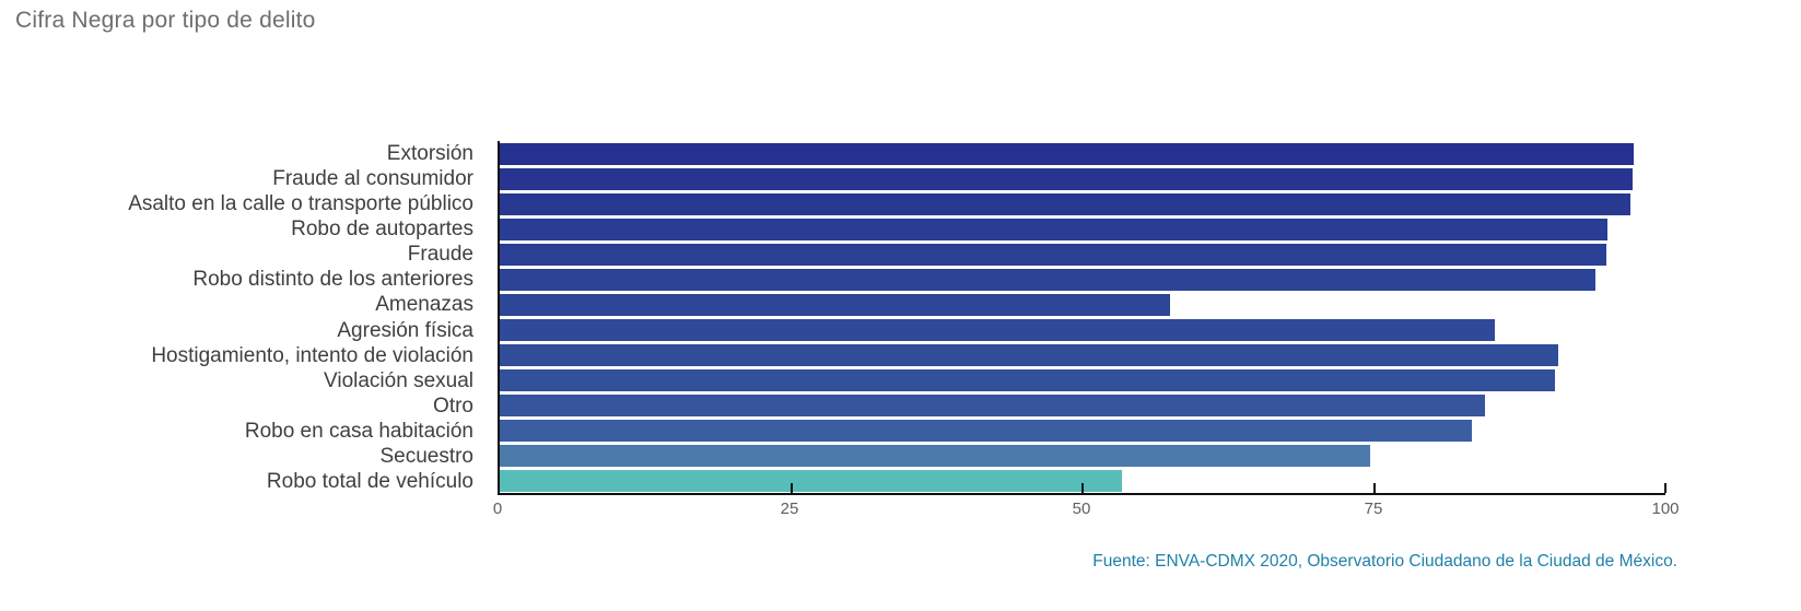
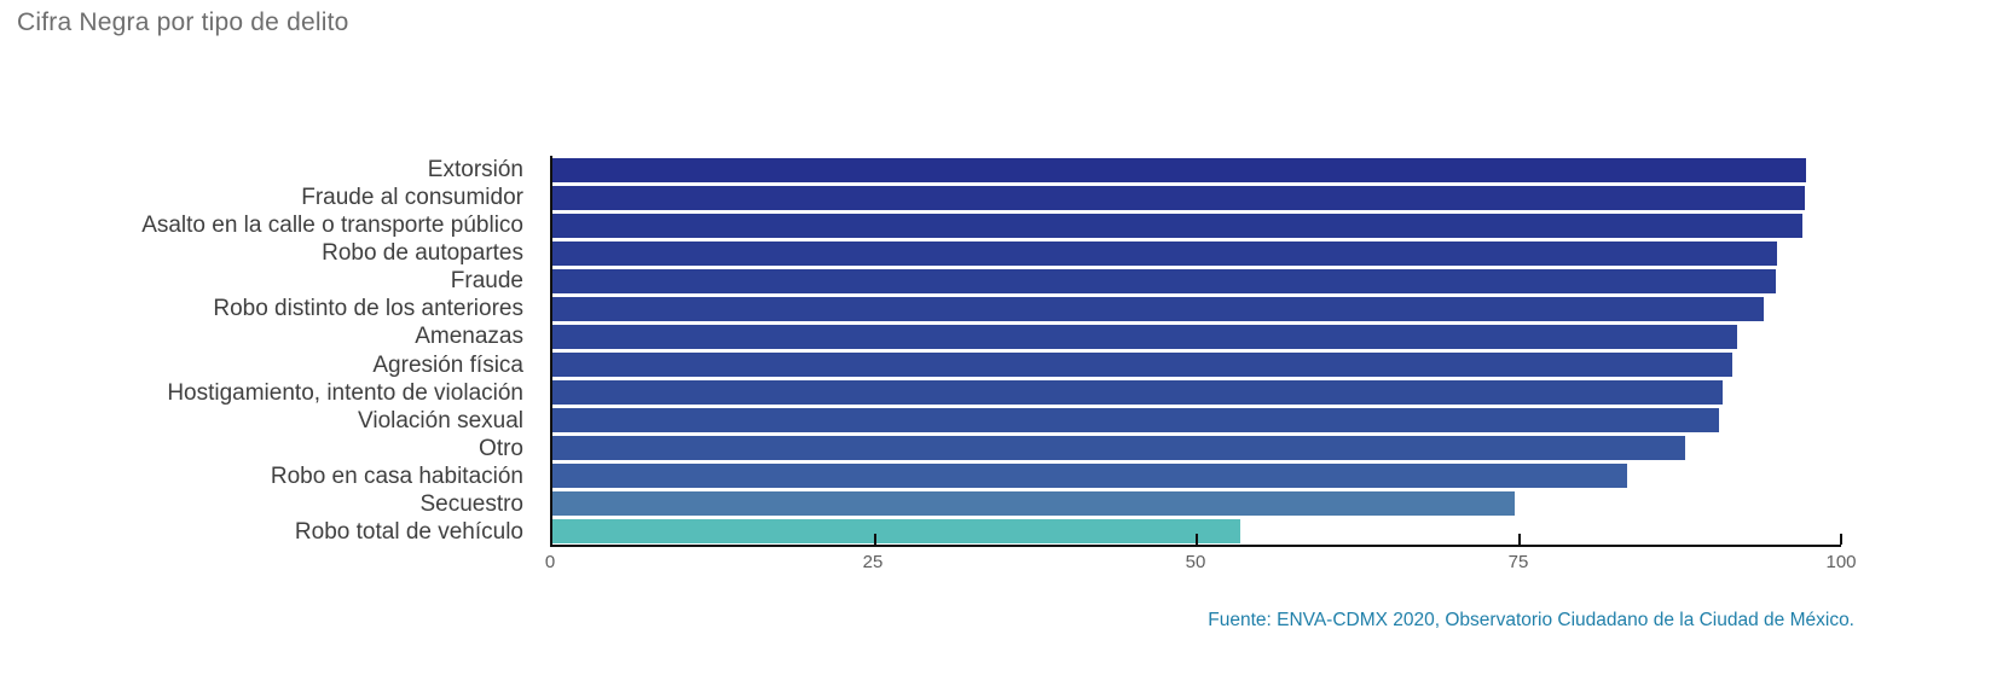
Amenazas: 57.5 -> 91.9
Agresión física: 85.4 -> 91.6
Otro: 84.5 -> 87.9
